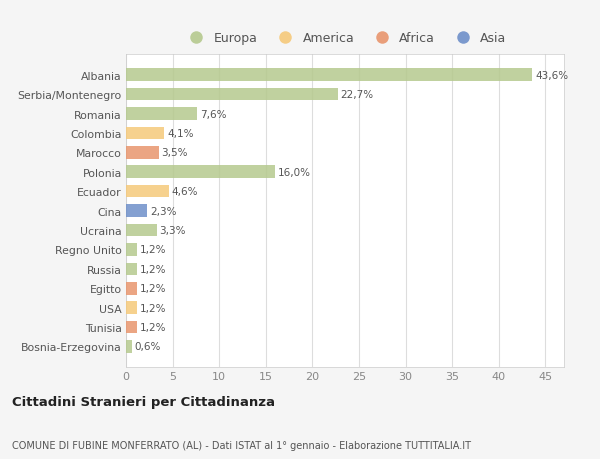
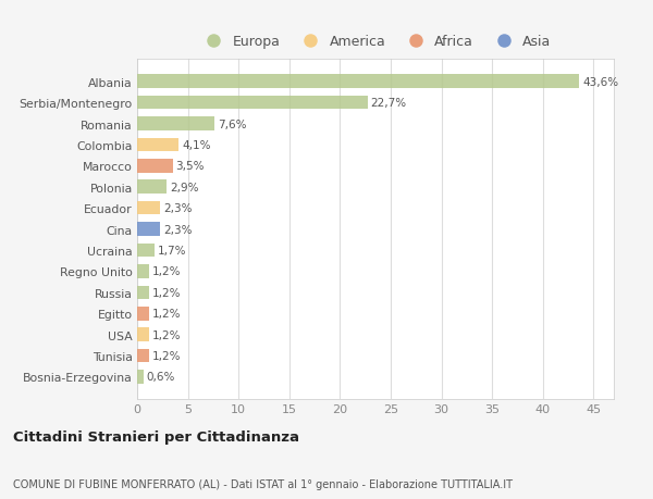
Polonia: 16,0% -> 2,9%
Ecuador: 4,6% -> 2,3%
Ucraina: 3,3% -> 1,7%
